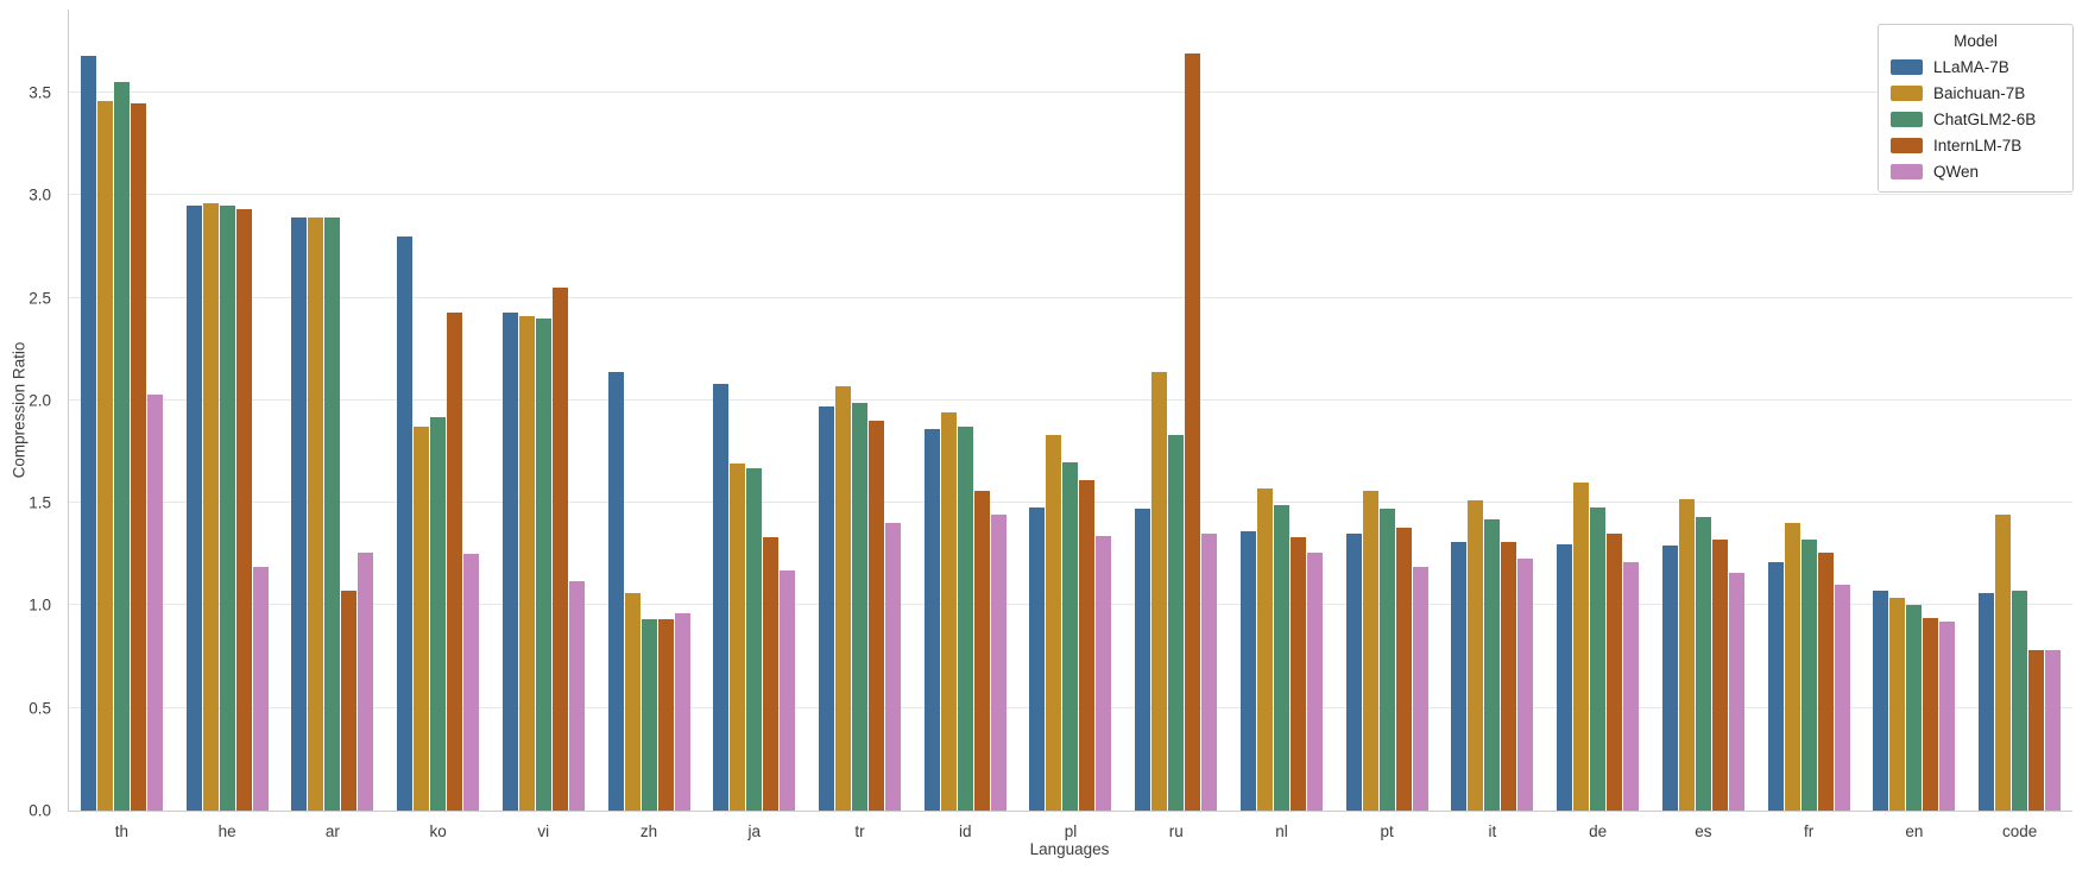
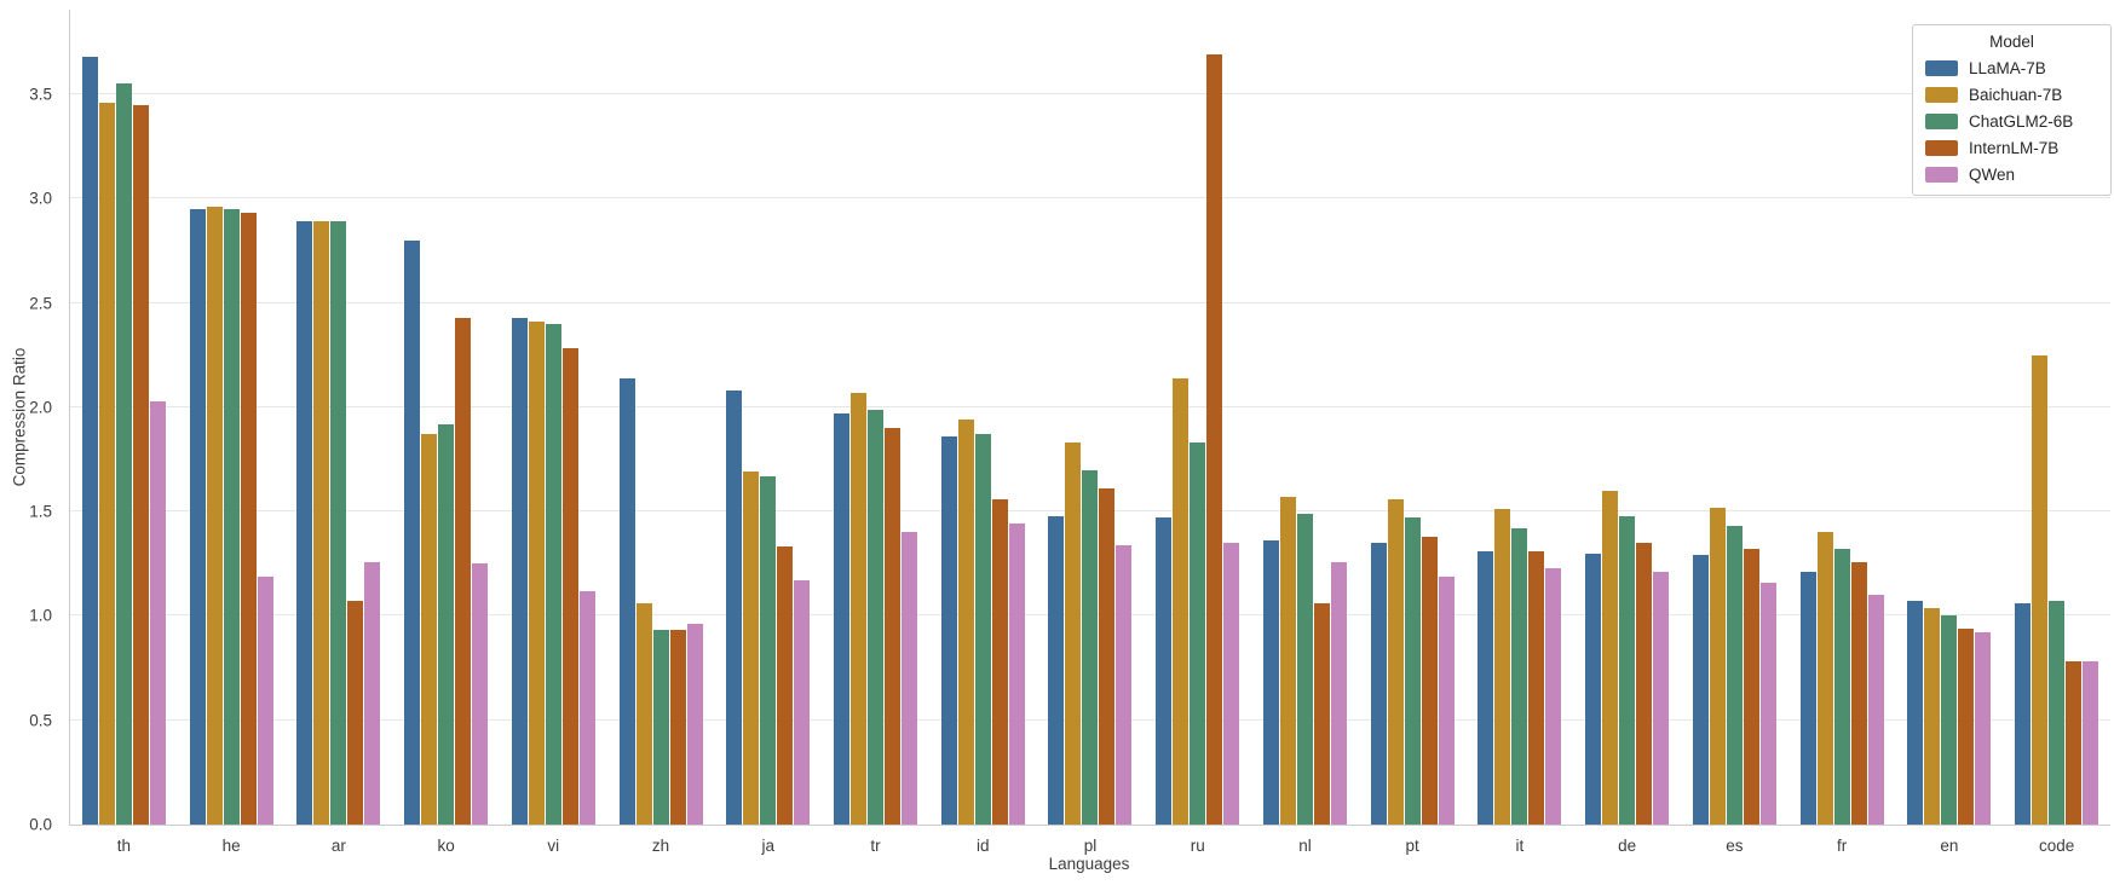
InternLM-7B/vi: 2.55 -> 2.28
InternLM-7B/nl: 1.33 -> 1.06
Baichuan-7B/code: 1.44 -> 2.25
